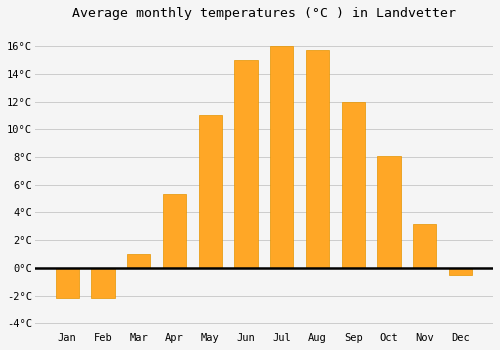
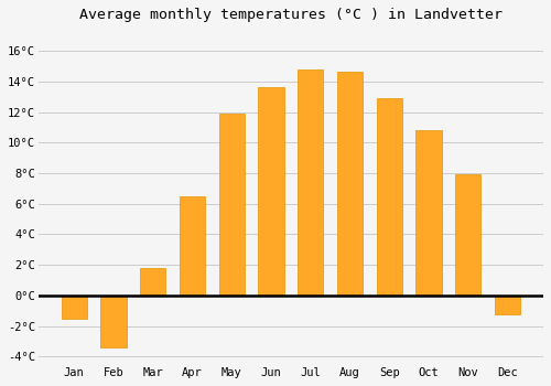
Jan: -2.2°C -> -1.5°C
Feb: -2.2°C -> -3.4°C
Mar: 1.0°C -> 1.8°C
Apr: 5.3°C -> 6.5°C
May: 11.0°C -> 11.9°C
Jun: 15.0°C -> 13.6°C
Jul: 16.0°C -> 14.8°C
Aug: 15.7°C -> 14.6°C
Sep: 12.0°C -> 12.9°C
Oct: 8.1°C -> 10.8°C
Nov: 3.2°C -> 7.9°C
Dec: -0.5°C -> -1.2°C
